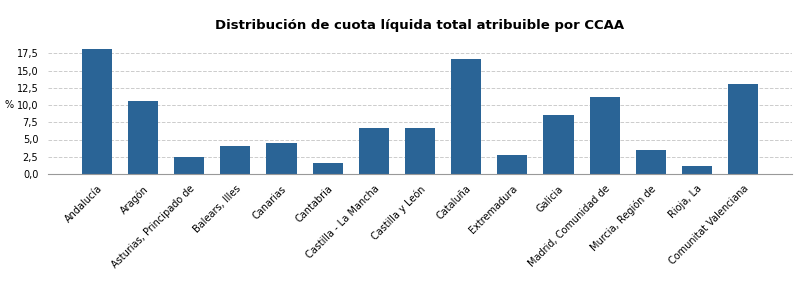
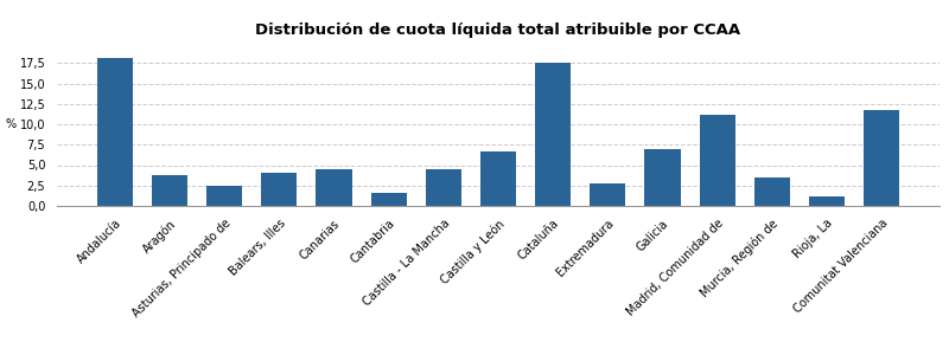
Aragón: 10,6 -> 3,8
Castilla - La Mancha: 6,6 -> 4,5
Cataluña: 16,6 -> 17,5
Galicia: 8,6 -> 7,0
Comunitat Valenciana: 13,0 -> 11,8
